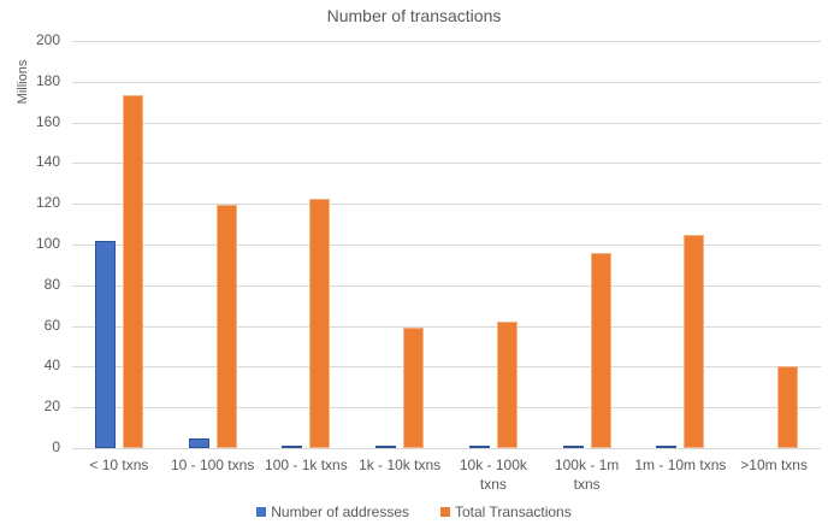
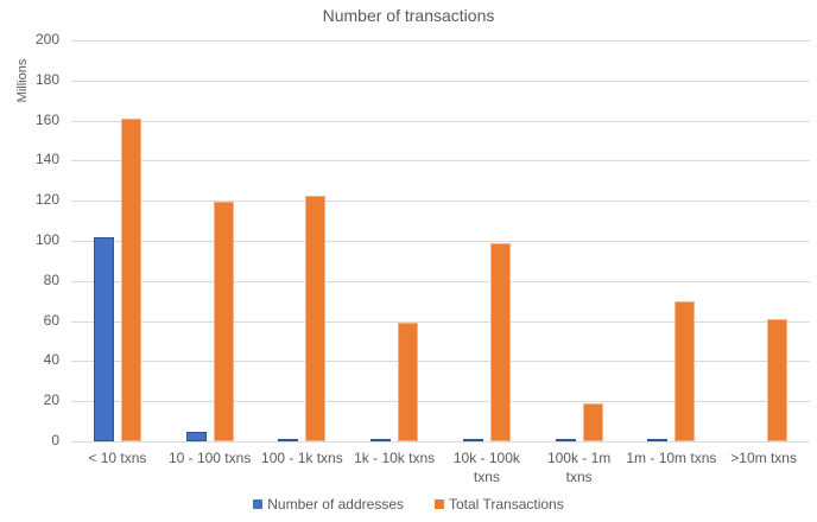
Total Transactions/< 10 txns: 174 -> 161
Total Transactions/10k - 100k txns: 62 -> 99
Total Transactions/100k - 1m txns: 96 -> 19
Total Transactions/1m - 10m txns: 105 -> 70
Total Transactions/>10m txns: 40 -> 61
